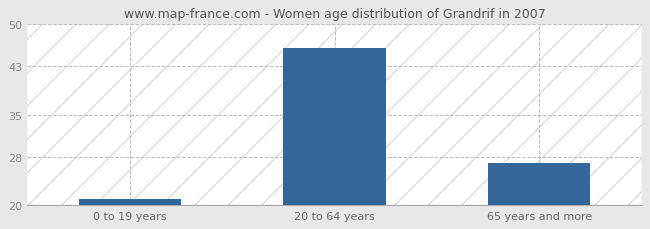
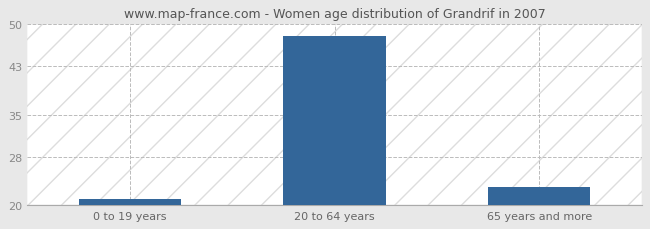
20 to 64 years: 46 -> 48
65 years and more: 27 -> 23
